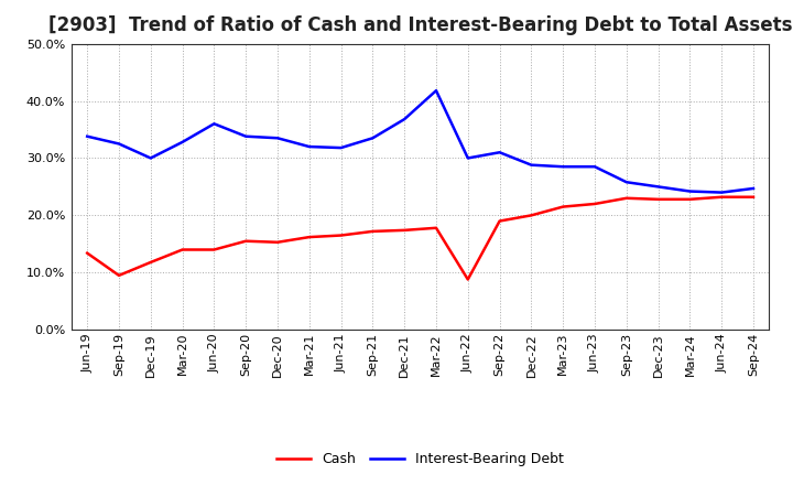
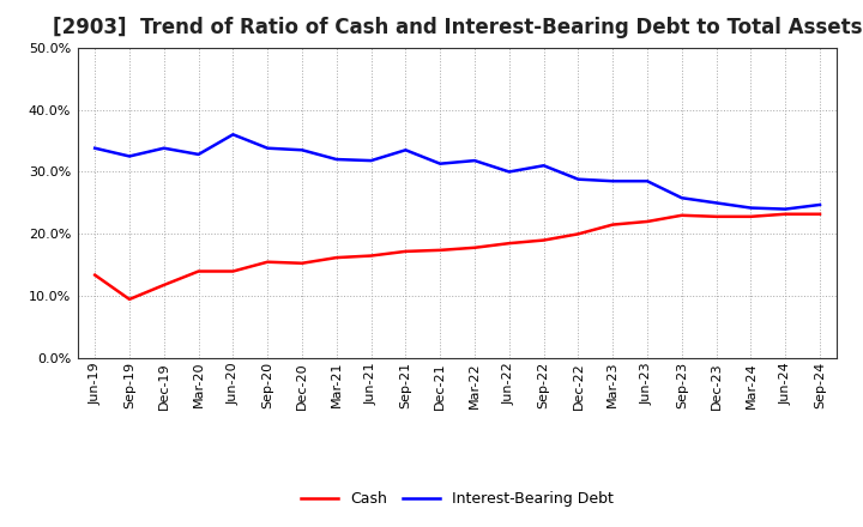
Interest-Bearing Debt/Dec-19: 30.0% -> 33.8%
Interest-Bearing Debt/Dec-21: 36.8% -> 31.3%
Interest-Bearing Debt/Mar-22: 41.8% -> 31.8%
Cash/Jun-22: 8.8% -> 18.5%
